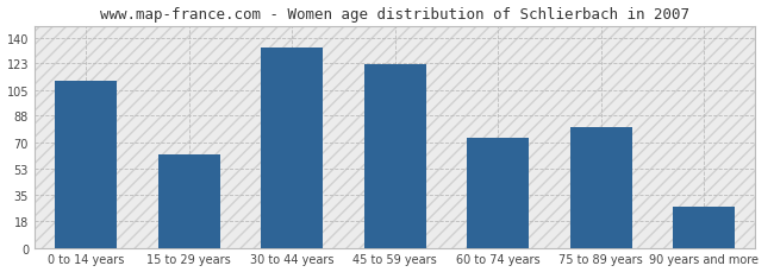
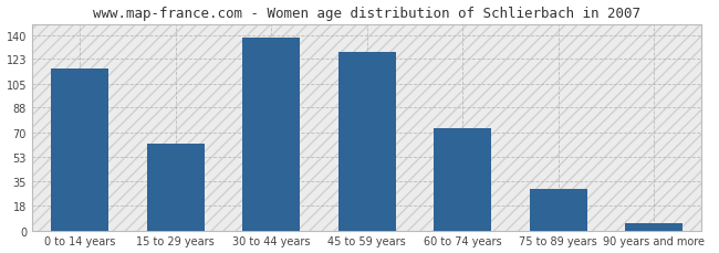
0 to 14 years: 111 -> 116
30 to 44 years: 133 -> 138
45 to 59 years: 122 -> 128
75 to 89 years: 80 -> 30
90 years and more: 27 -> 5
